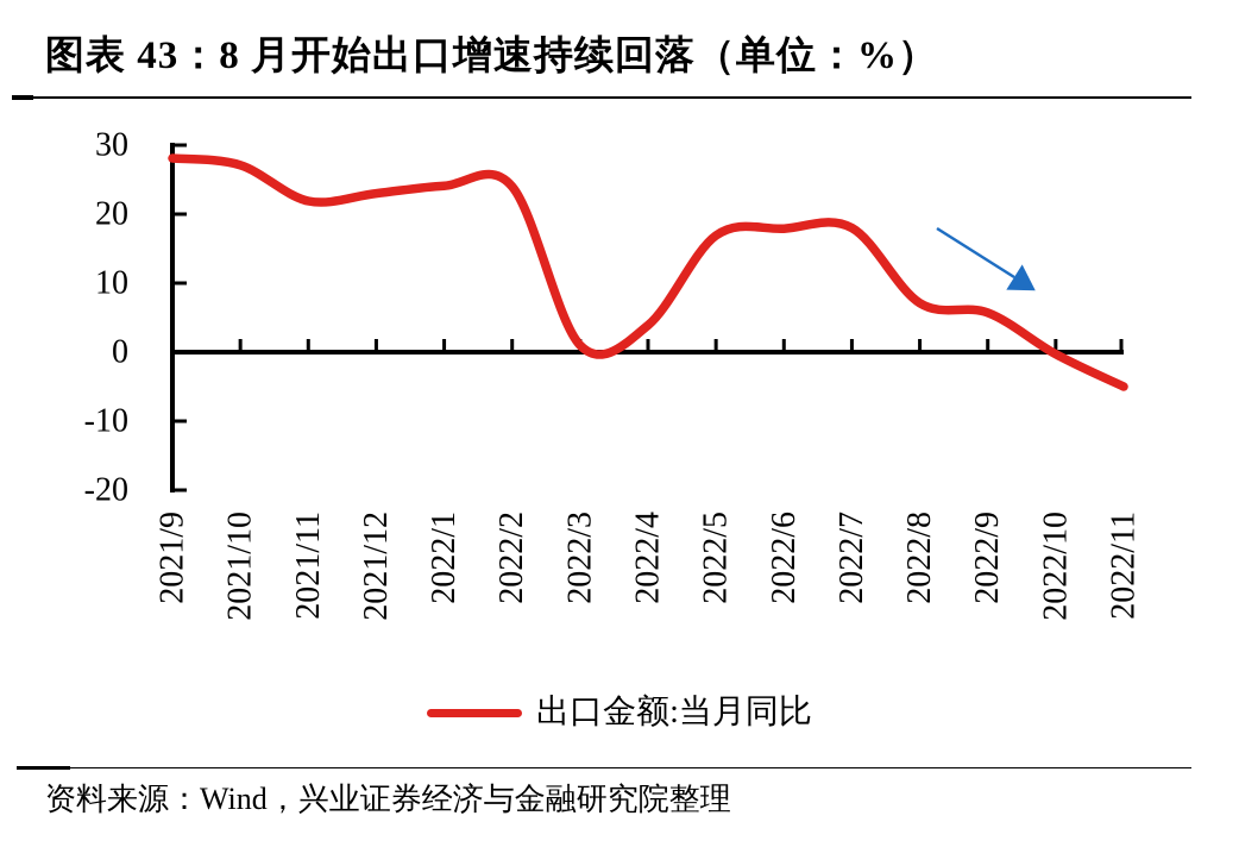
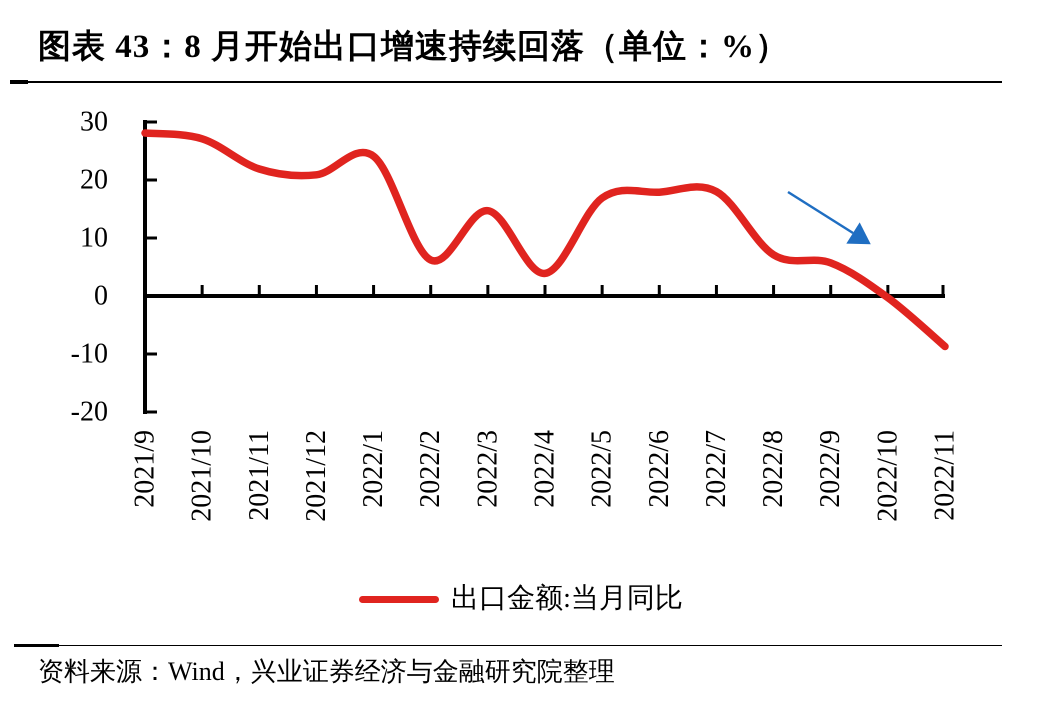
2021/12: 23 -> 21
2022/2: 24 -> 6
2022/3: 1 -> 15
2022/11: -5 -> -9
